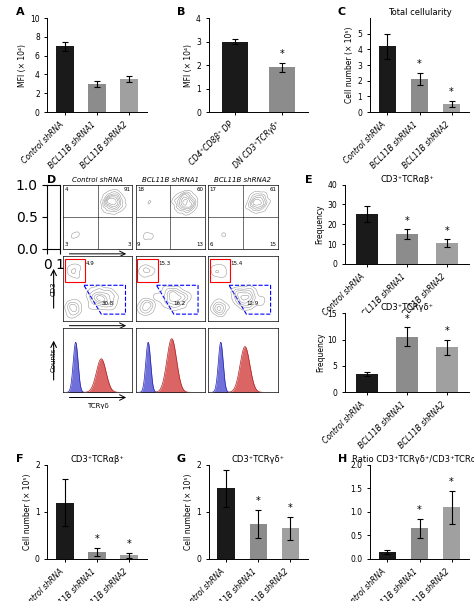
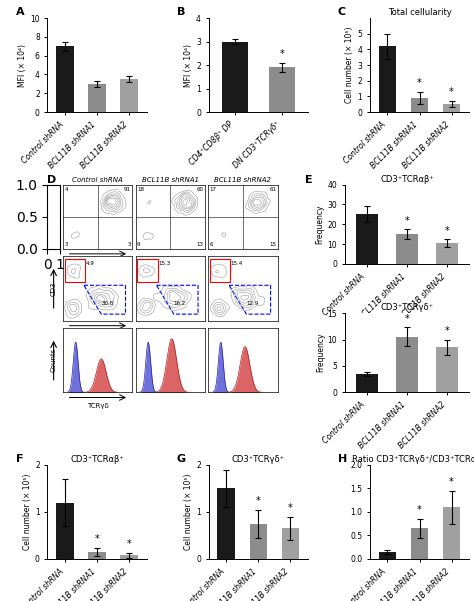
Total cellularity/BCL11B shRNA1: 2.1 -> 0.9
